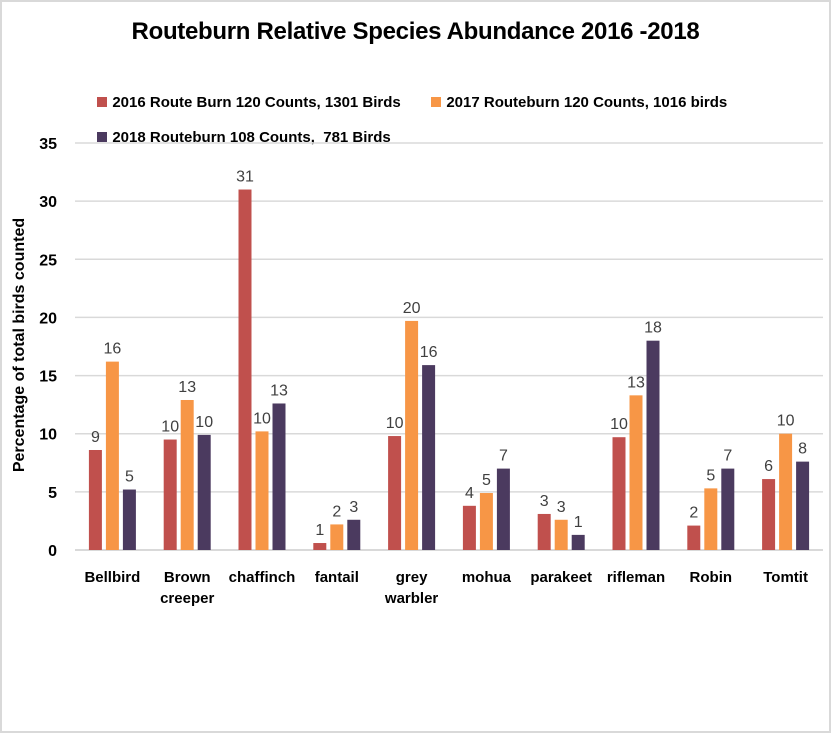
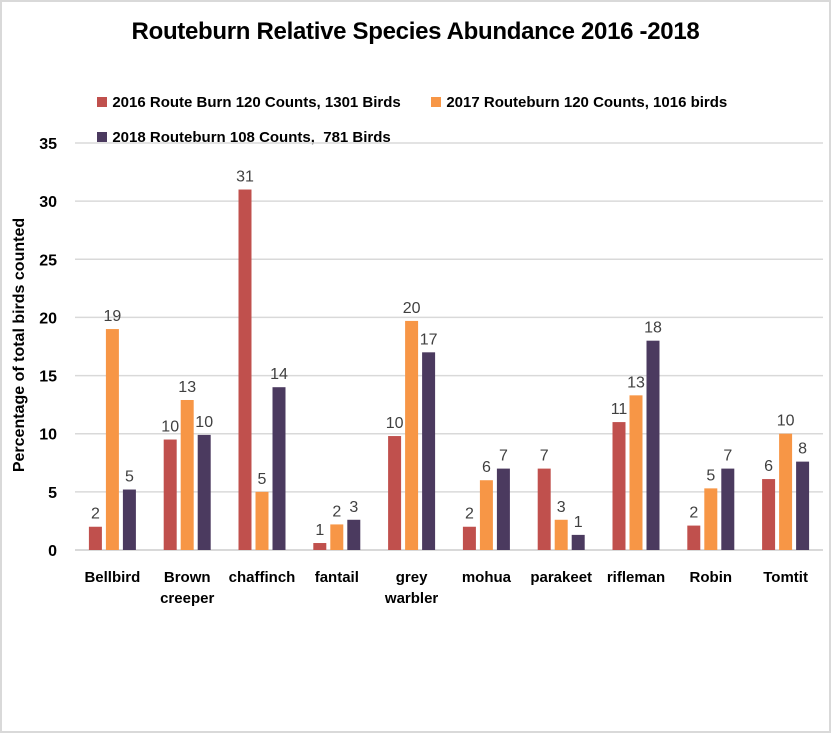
2016 Route Burn 120 Counts, 1301 Birds/Bellbird: 9 -> 2
2017 Routeburn 120 Counts, 1016 birds/Bellbird: 16 -> 19
2017 Routeburn 120 Counts, 1016 birds/chaffinch: 10 -> 5
2018 Routeburn 108 Counts, 781 Birds/chaffinch: 13 -> 14
2018 Routeburn 108 Counts, 781 Birds/grey warbler: 16 -> 17
2016 Route Burn 120 Counts, 1301 Birds/mohua: 4 -> 2
2017 Routeburn 120 Counts, 1016 birds/mohua: 5 -> 6
2016 Route Burn 120 Counts, 1301 Birds/parakeet: 3 -> 7
2016 Route Burn 120 Counts, 1301 Birds/rifleman: 10 -> 11
